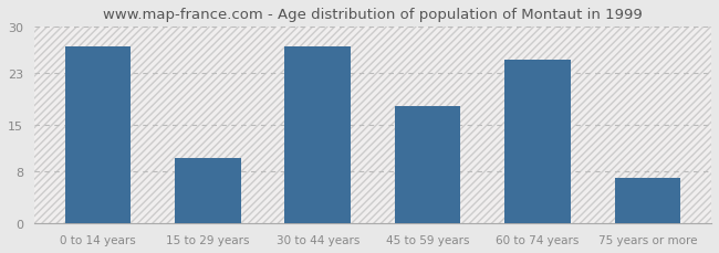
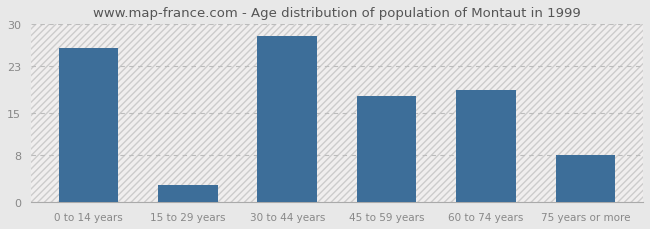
0 to 14 years: 27 -> 26
15 to 29 years: 10 -> 3
30 to 44 years: 27 -> 28
60 to 74 years: 25 -> 19
75 years or more: 7 -> 8
